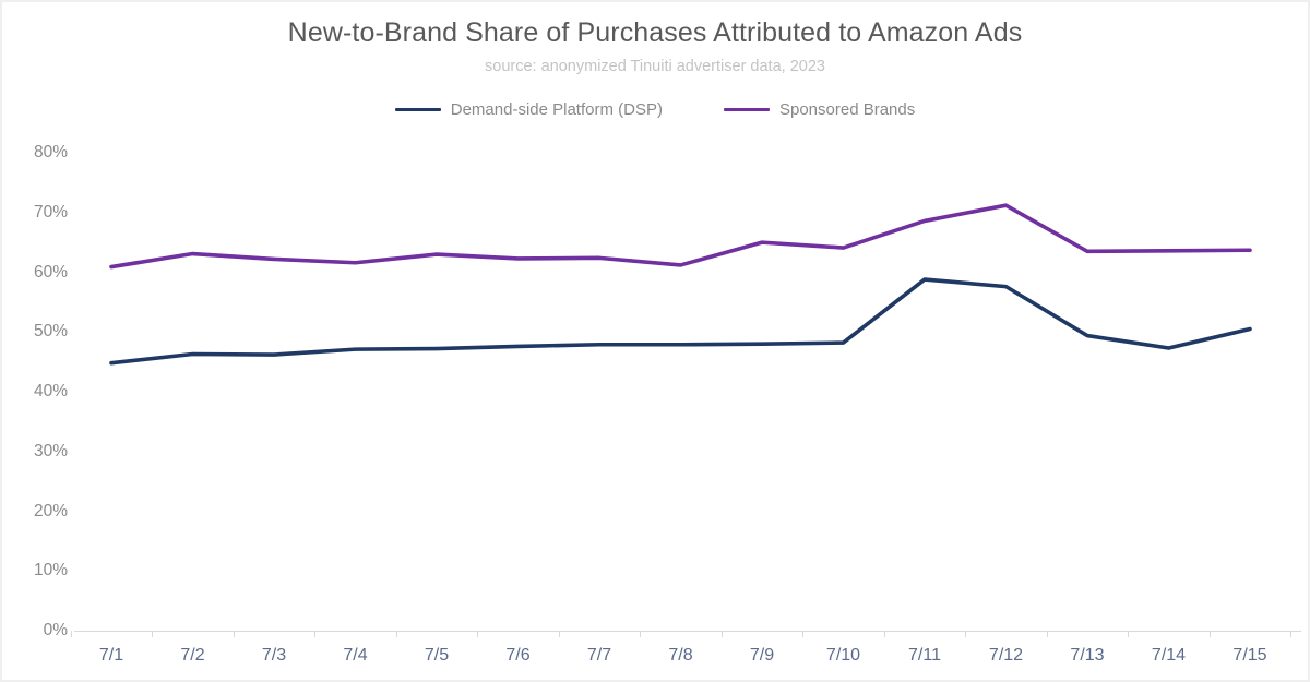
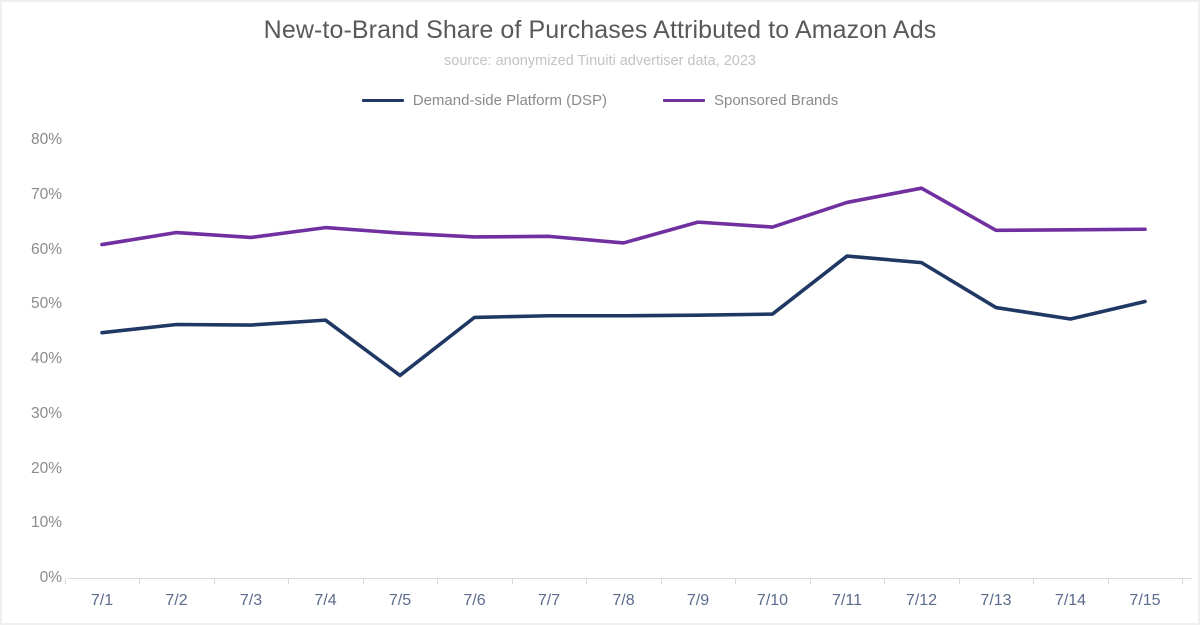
Sponsored Brands/7/4: 62% -> 64%
Demand-side Platform (DSP)/7/5: 47% -> 37%
